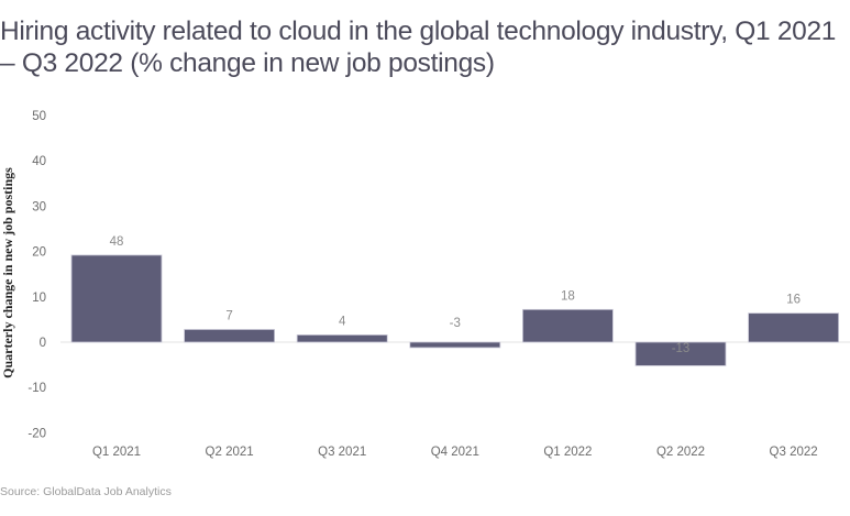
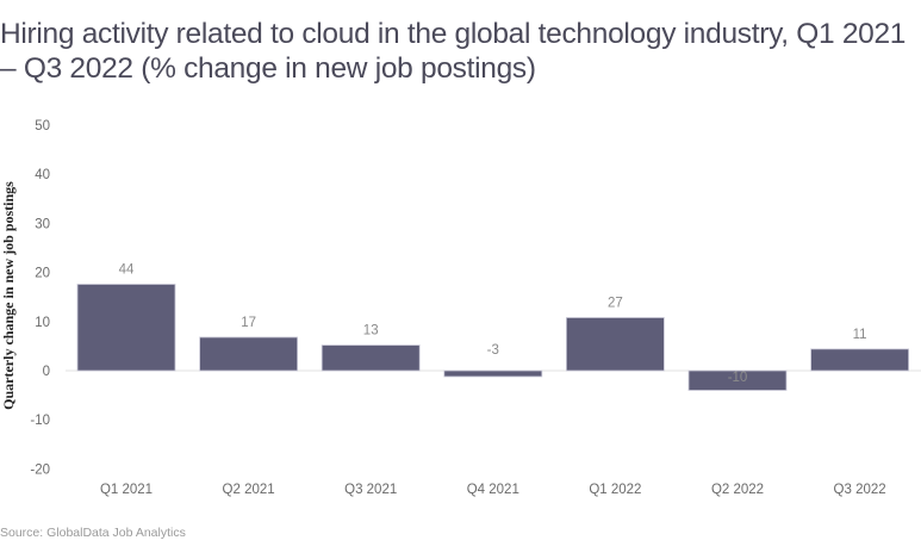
Q1 2021: 48 -> 44
Q2 2021: 7 -> 17
Q3 2021: 4 -> 13
Q1 2022: 18 -> 27
Q2 2022: -13 -> -10
Q3 2022: 16 -> 11
